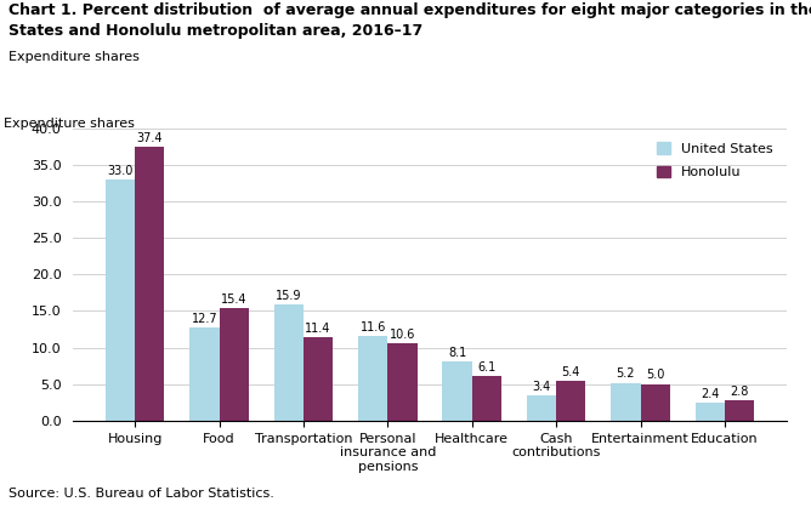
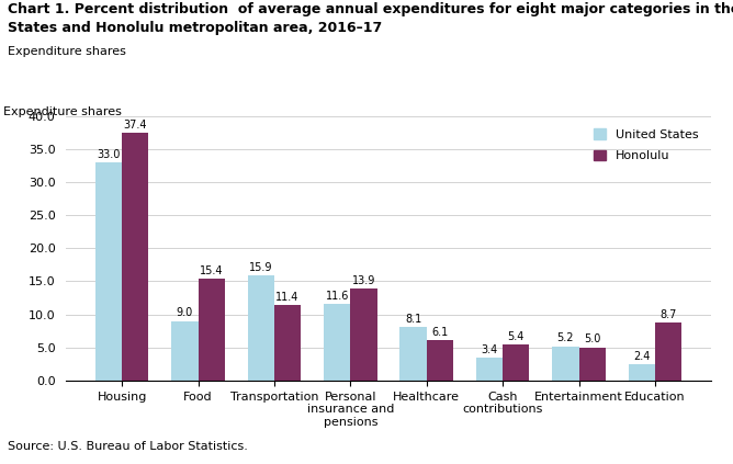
United States/Food: 12.7 -> 9.0
Honolulu/Personal insurance and pensions: 10.6 -> 13.9
Honolulu/Education: 2.8 -> 8.7
